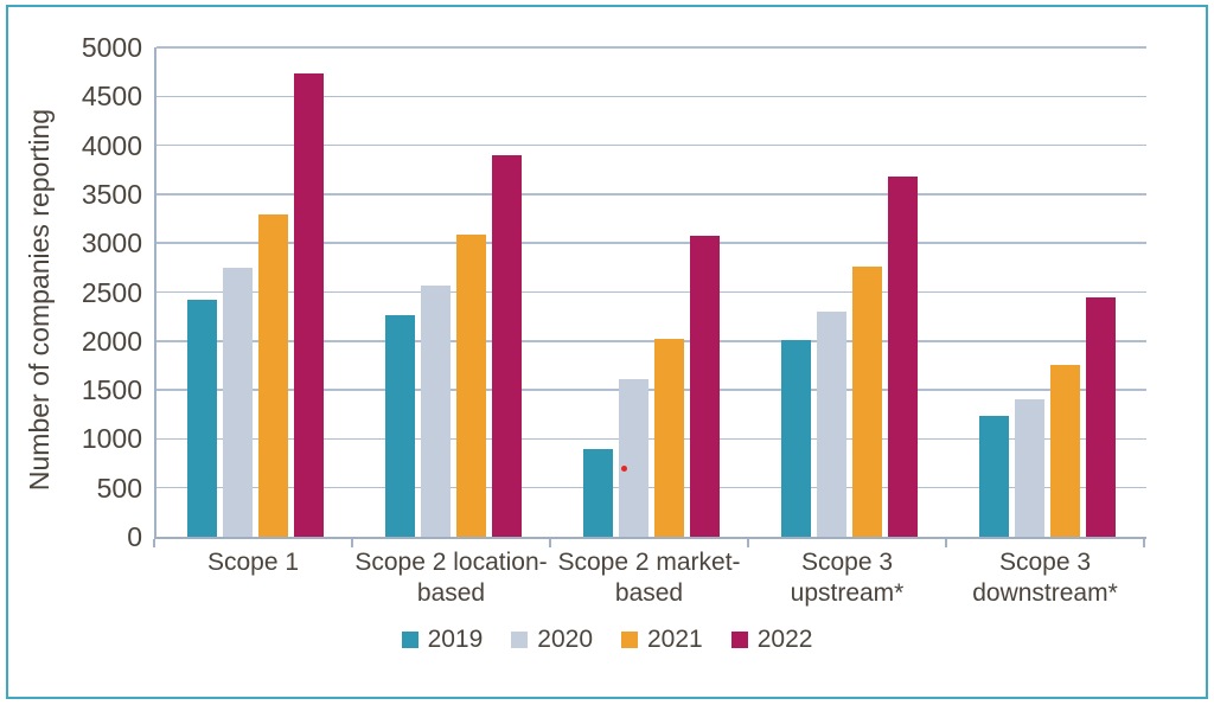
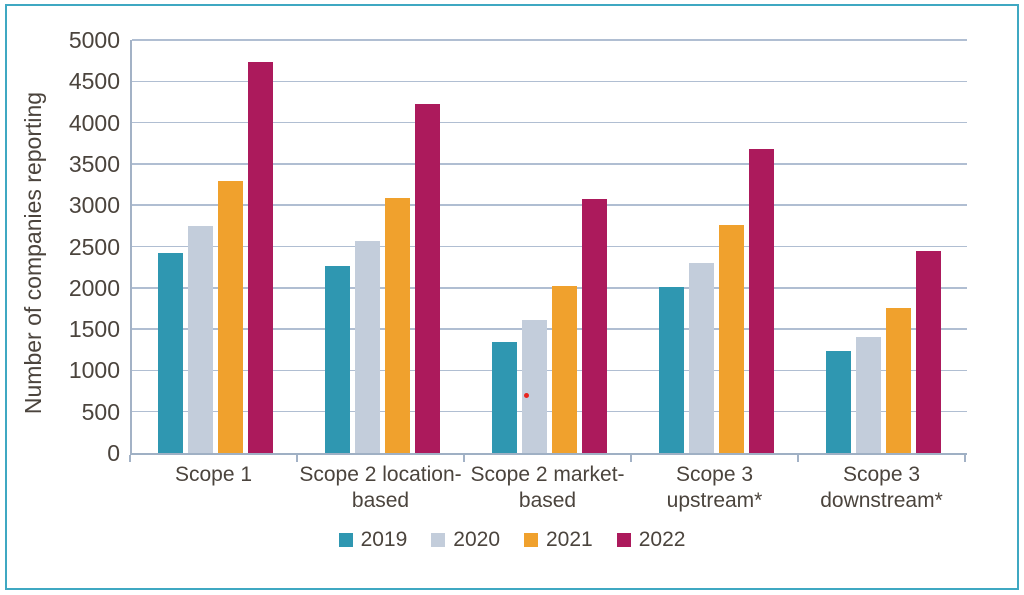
2022/Scope 2 location-based: 3900 -> 4200
2019/Scope 2 market-based: 900 -> 1400
